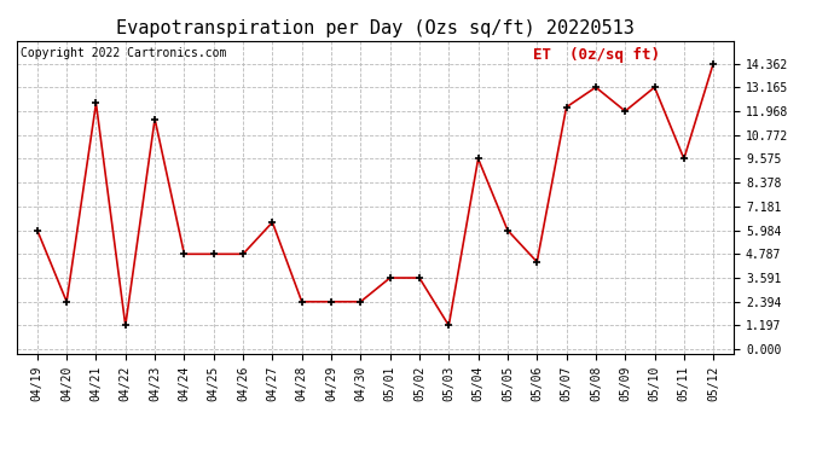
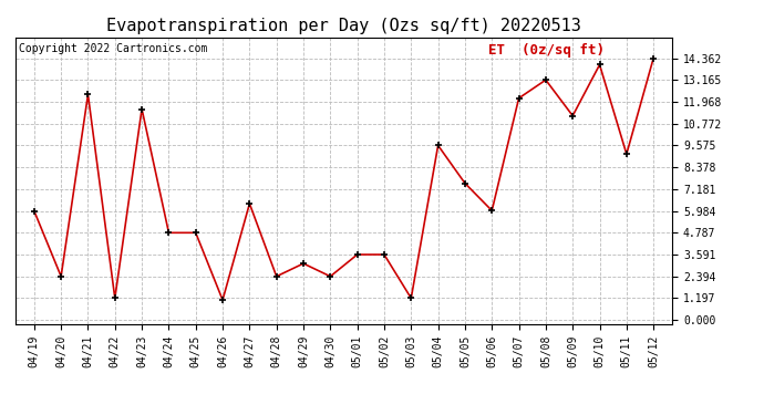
04/26: 4.8 -> 1.1
04/29: 2.4 -> 3.1
05/05: 6.0 -> 7.5
05/06: 4.4 -> 6.0
05/09: 12.0 -> 11.2
05/10: 13.2 -> 14.0
05/11: 9.6 -> 9.1
